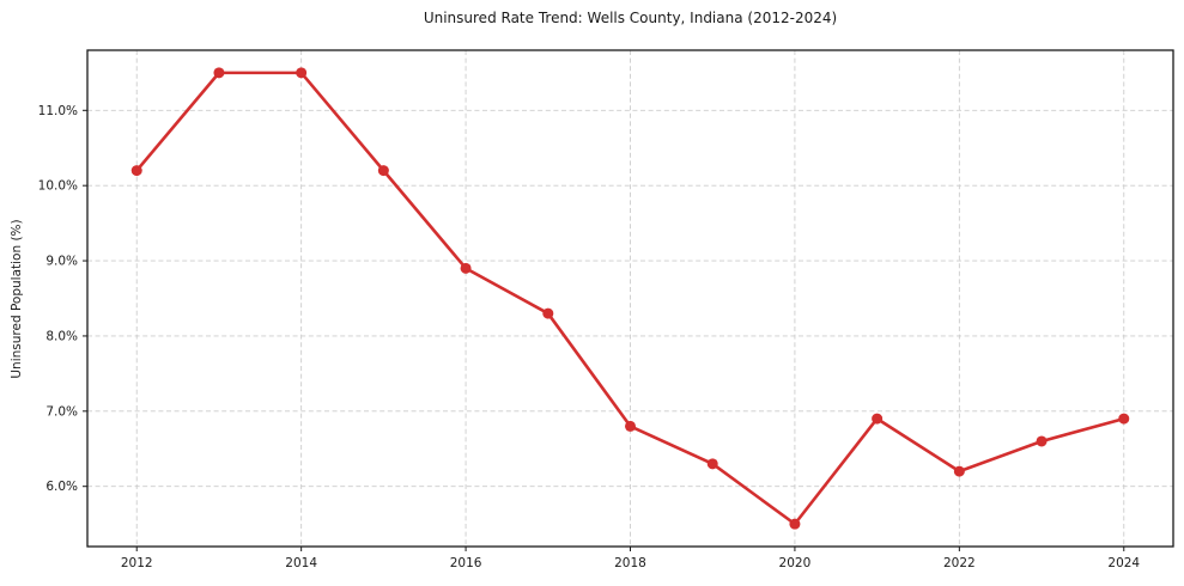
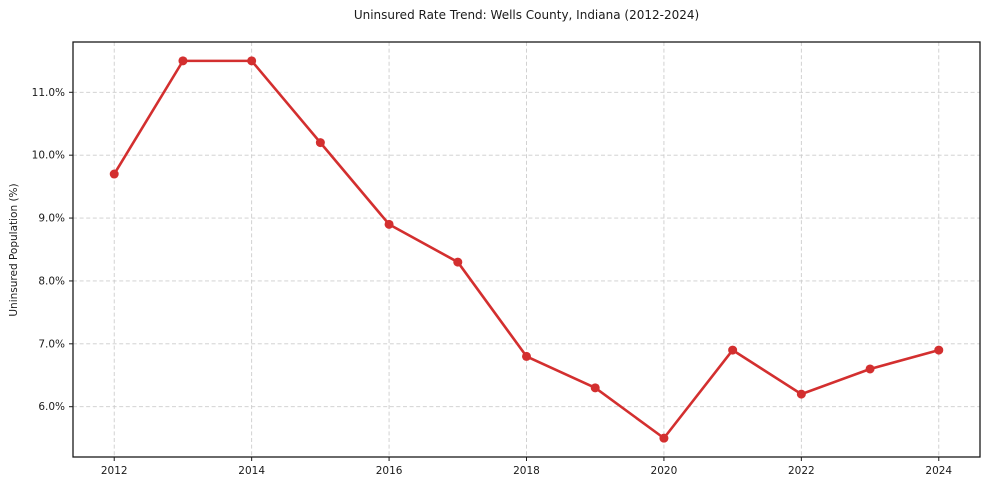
2012: 10.2% -> 9.7%
